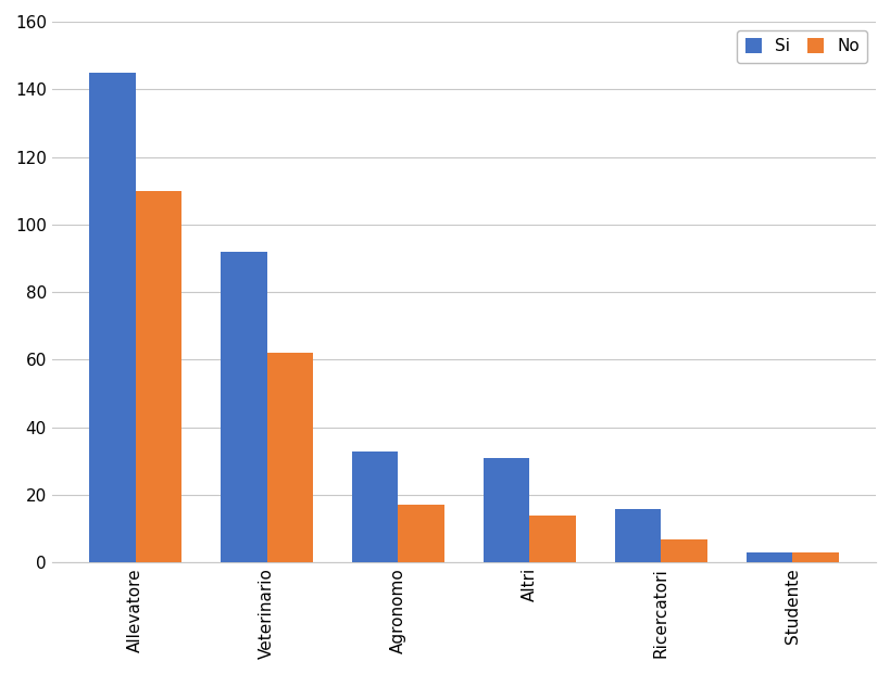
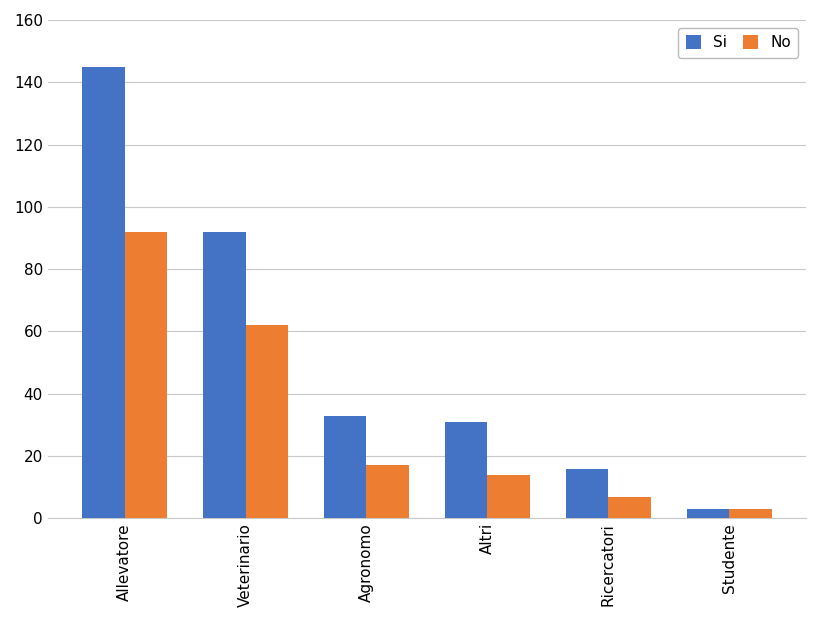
No/Allevatore: 110 -> 92
